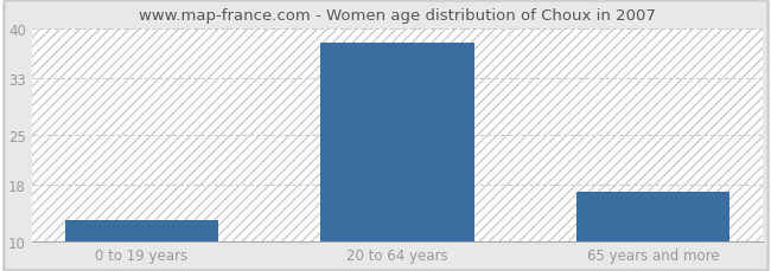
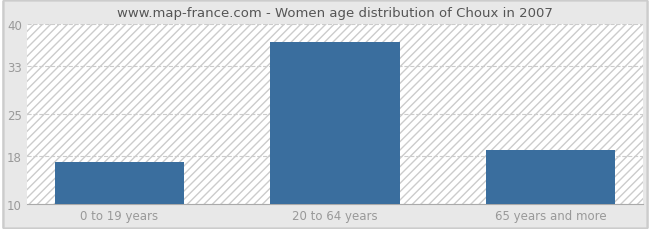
0 to 19 years: 13 -> 17
20 to 64 years: 38 -> 37
65 years and more: 17 -> 19
